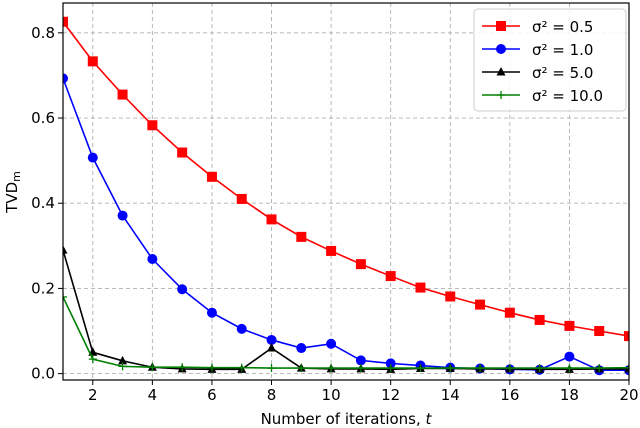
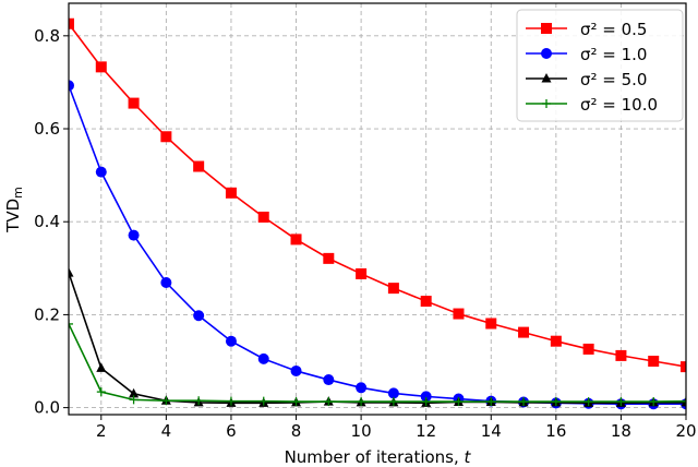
σ² = 5.0/2: 0.05 -> 0.09
σ² = 5.0/8: 0.06 -> 0.01
σ² = 1.0/10: 0.07 -> 0.04
σ² = 1.0/18: 0.04 -> 0.01
